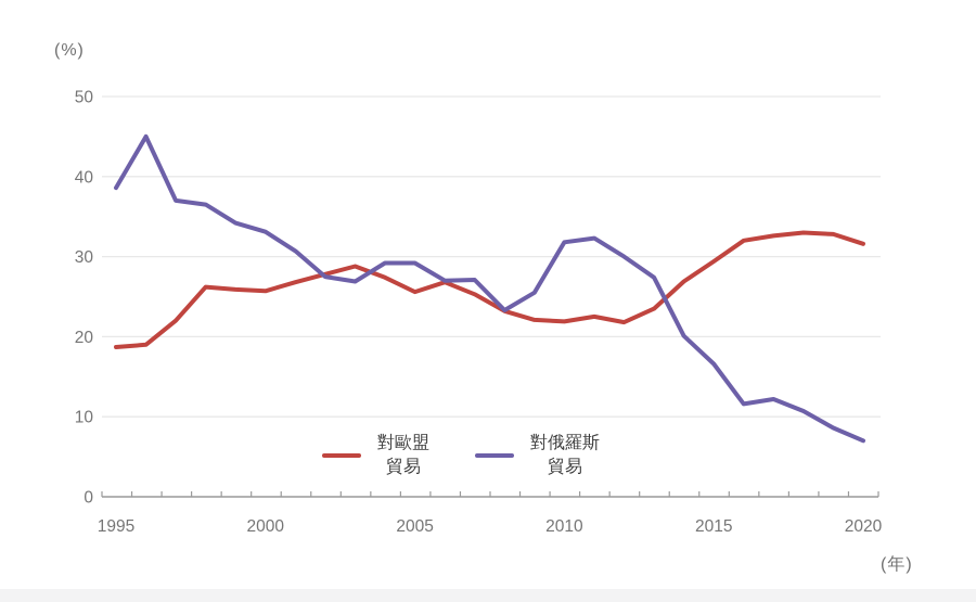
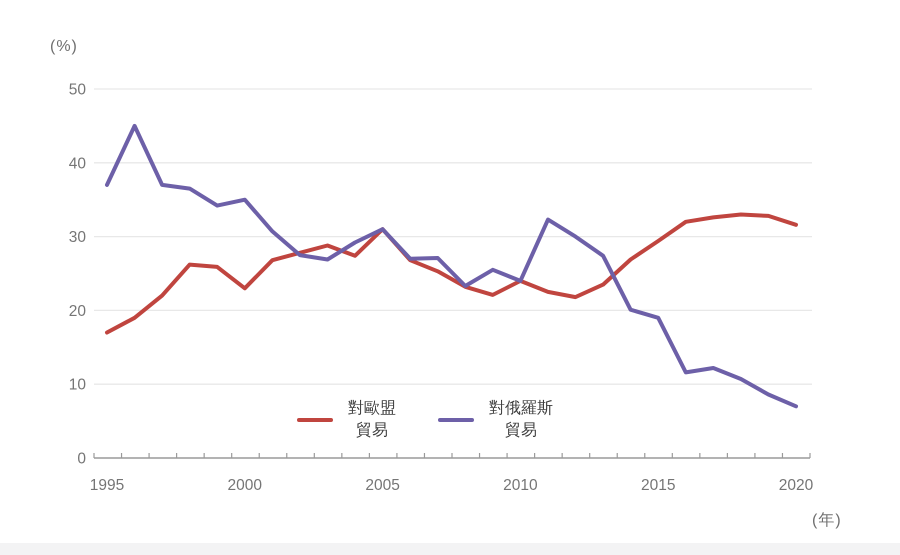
對歐盟貿易/1995: 19 -> 17
對俄羅斯貿易/1995: 39 -> 37
對歐盟貿易/2000: 26 -> 23
對俄羅斯貿易/2000: 33 -> 35
對歐盟貿易/2005: 26 -> 31
對俄羅斯貿易/2005: 29 -> 31
對歐盟貿易/2010: 22 -> 24
對俄羅斯貿易/2010: 32 -> 24
對俄羅斯貿易/2015: 17 -> 19
